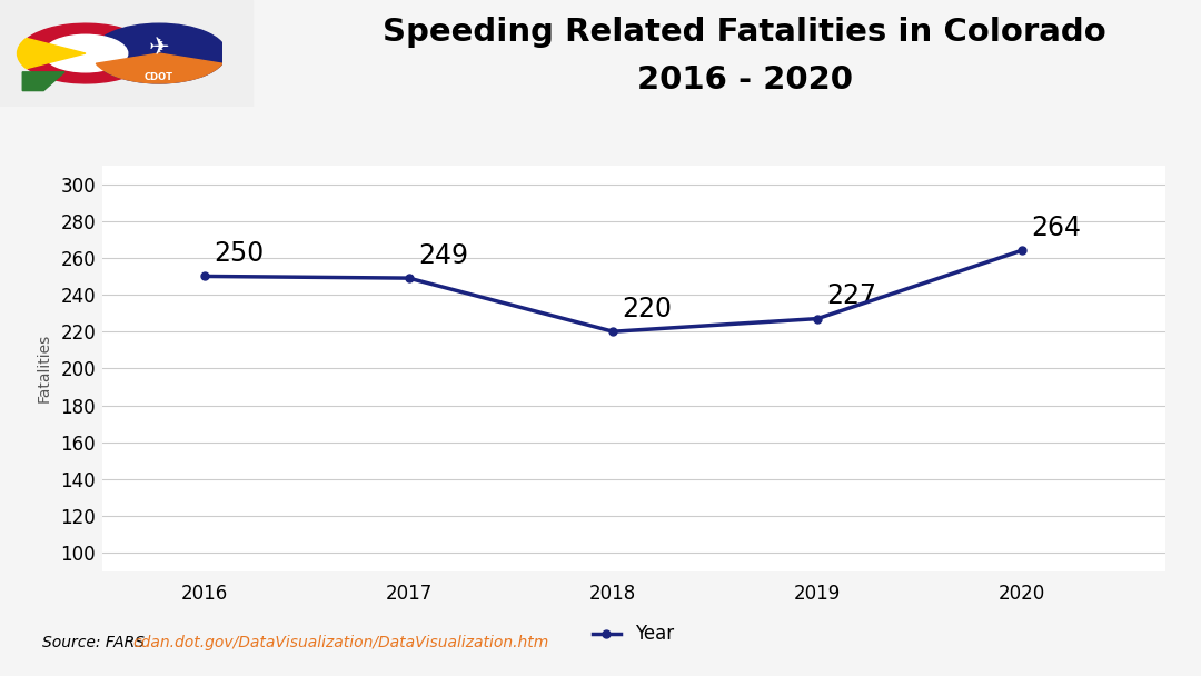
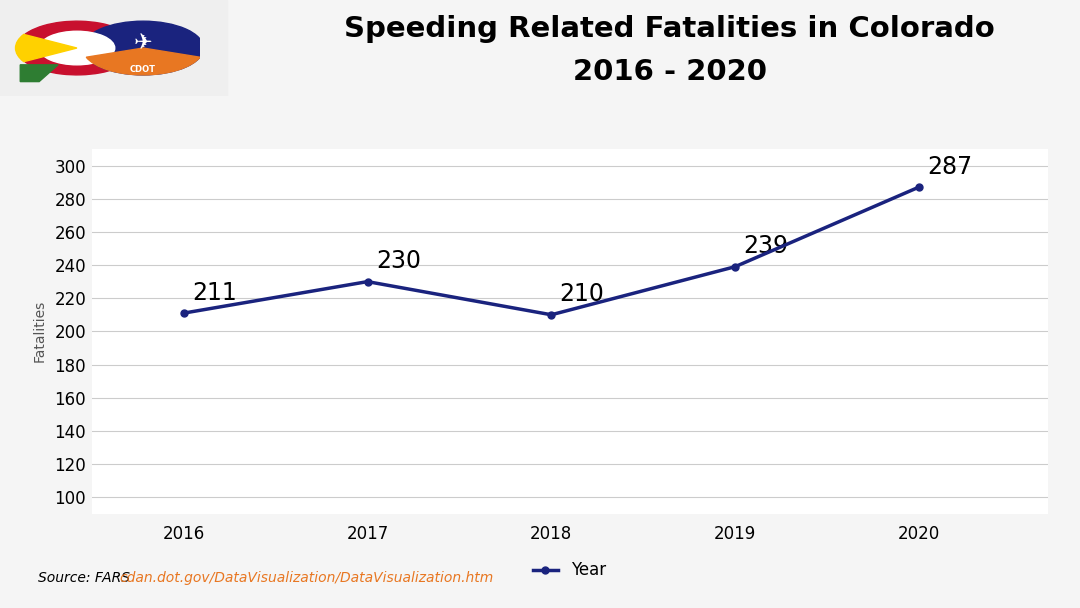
2016: 250 -> 211
2017: 249 -> 230
2018: 220 -> 210
2019: 227 -> 239
2020: 264 -> 287
